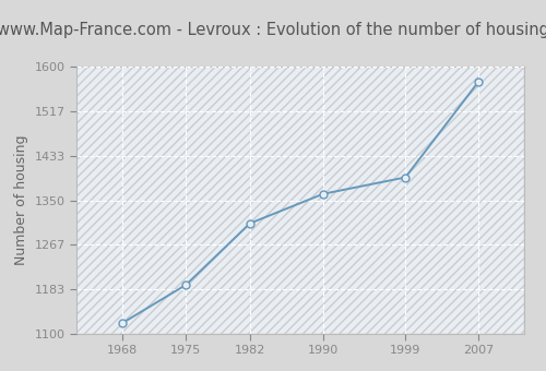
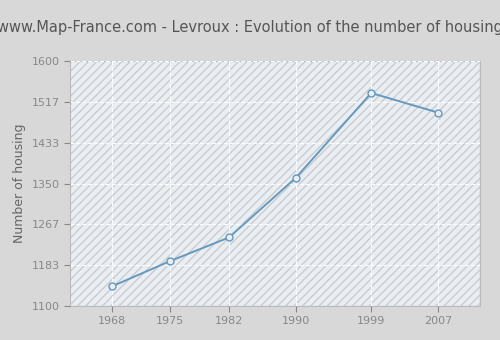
1968: 1120 -> 1140
1982: 1307 -> 1240
1999: 1393 -> 1535
2007: 1572 -> 1495
